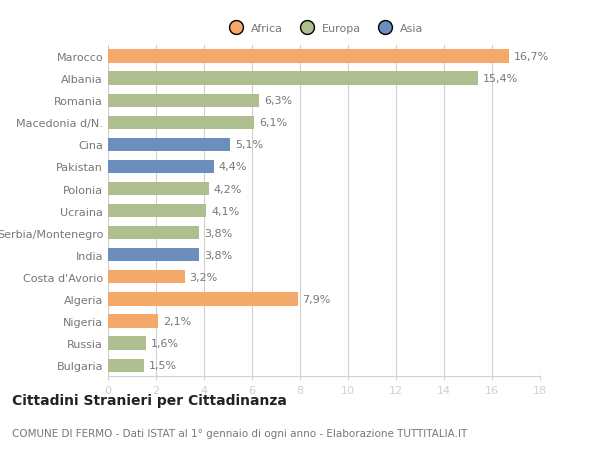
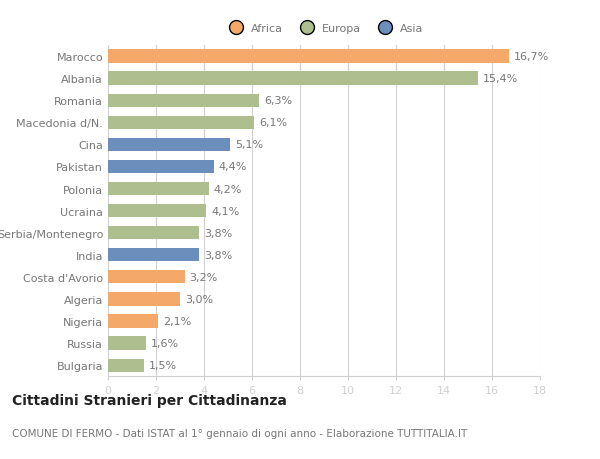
Algeria: 7,9% -> 3,0%
